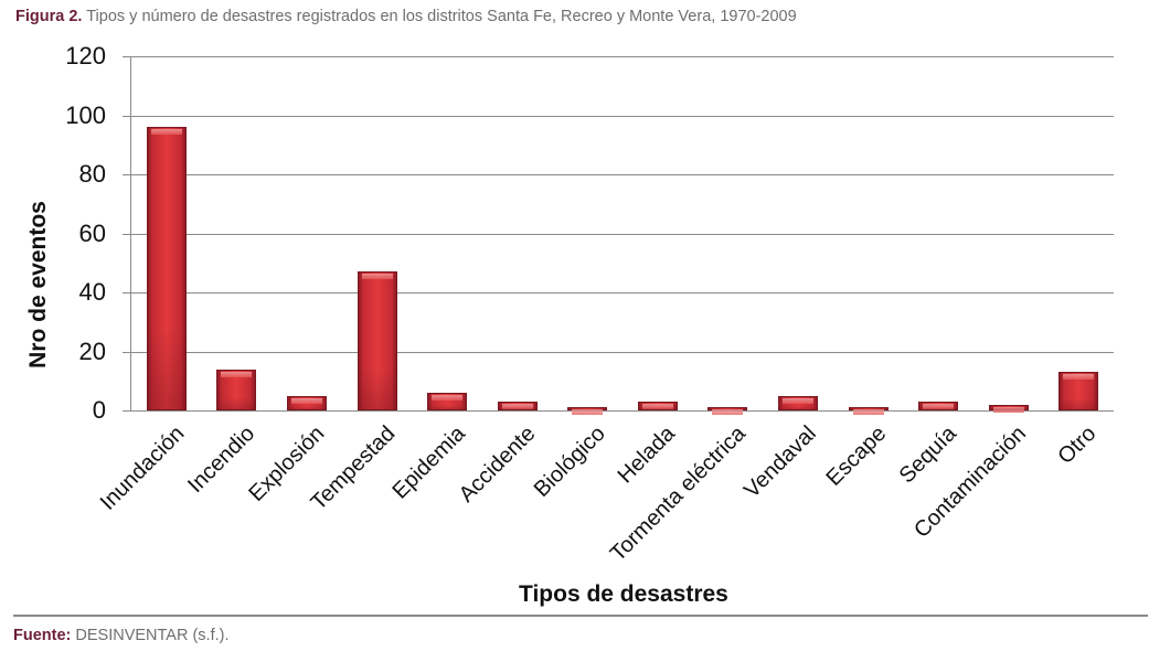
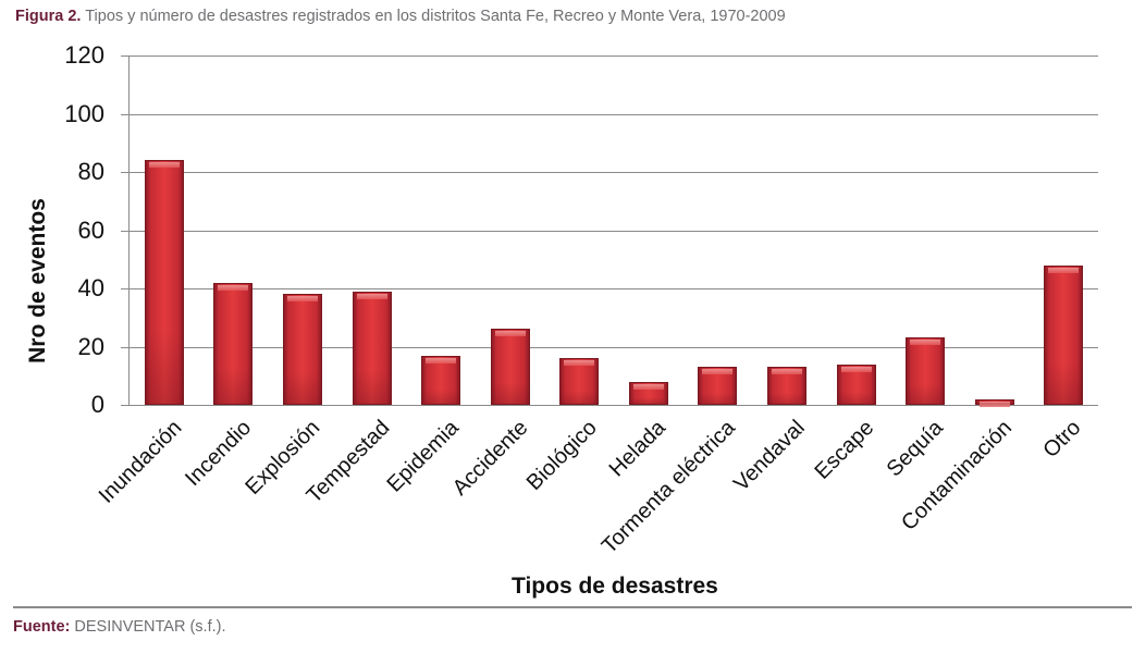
Inundación: 96 -> 84
Incendio: 14 -> 42
Explosión: 5 -> 38
Tempestad: 47 -> 39
Epidemia: 6 -> 17
Accidente: 3 -> 26
Biológico: 1 -> 16
Helada: 3 -> 8
Tormenta eléctrica: 1 -> 13
Vendaval: 5 -> 13
Escape: 1 -> 14
Sequía: 3 -> 23
Otro: 13 -> 48
